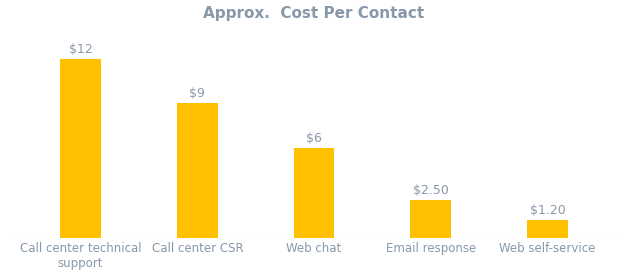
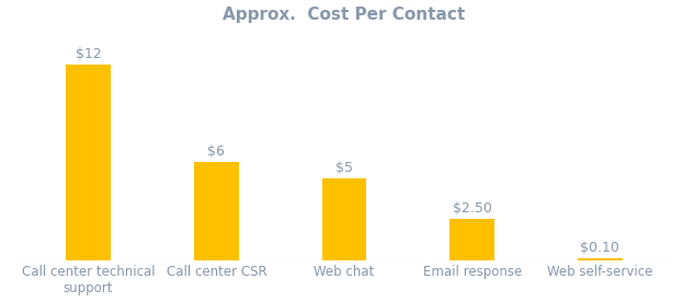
Call center CSR: $9 -> $6
Web chat: $6 -> $5
Web self-service: $1.20 -> $0.10
